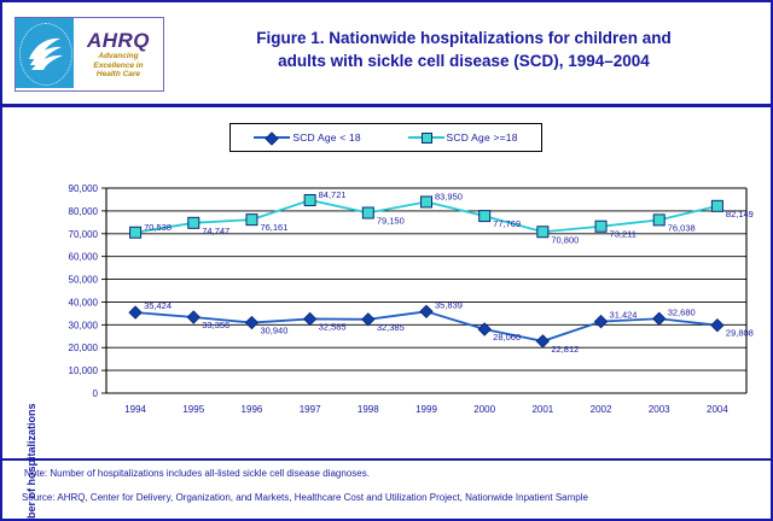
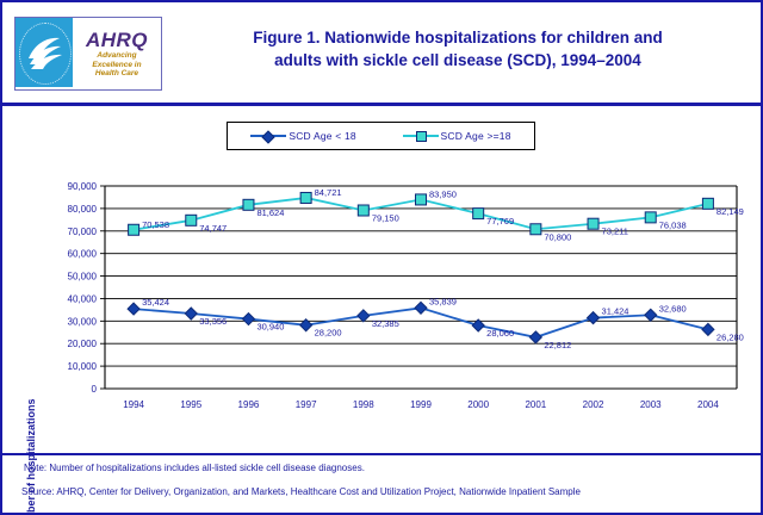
SCD Age >=18/1996: 76,161 -> 81,624
SCD Age < 18/1997: 32,585 -> 28,200
SCD Age < 18/2004: 29,808 -> 26,280
